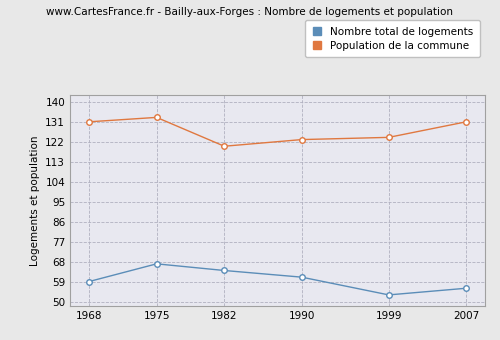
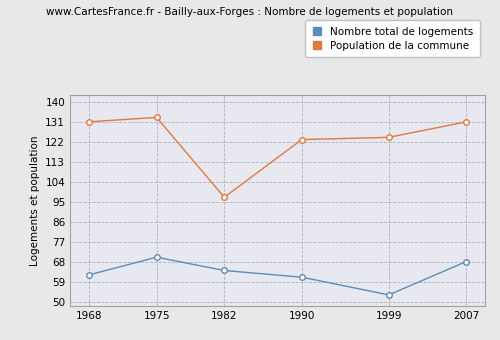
Nombre total de logements/1968: 59 -> 62
Nombre total de logements/1975: 67 -> 70
Population de la commune/1982: 120 -> 97
Nombre total de logements/2007: 56 -> 68
